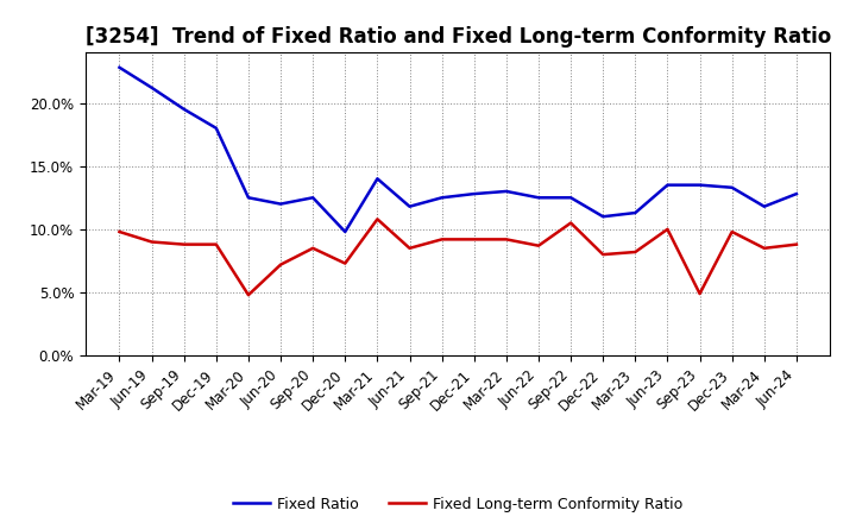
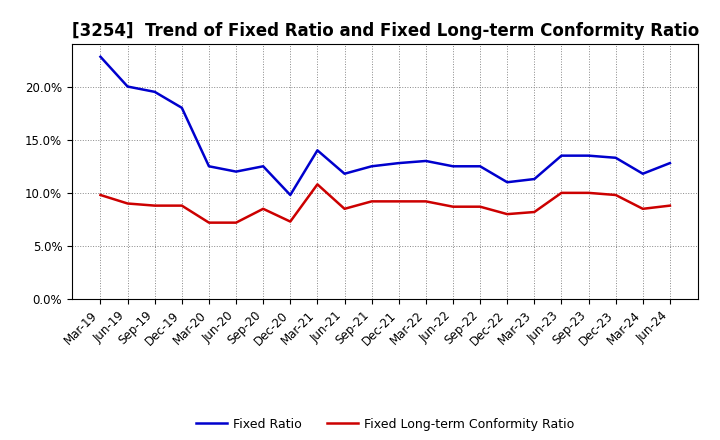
Fixed Ratio/Jun-19: 21.2% -> 20.0%
Fixed Long-term Conformity Ratio/Mar-20: 4.8% -> 7.2%
Fixed Long-term Conformity Ratio/Sep-22: 10.5% -> 8.7%
Fixed Long-term Conformity Ratio/Sep-23: 4.9% -> 10.0%
